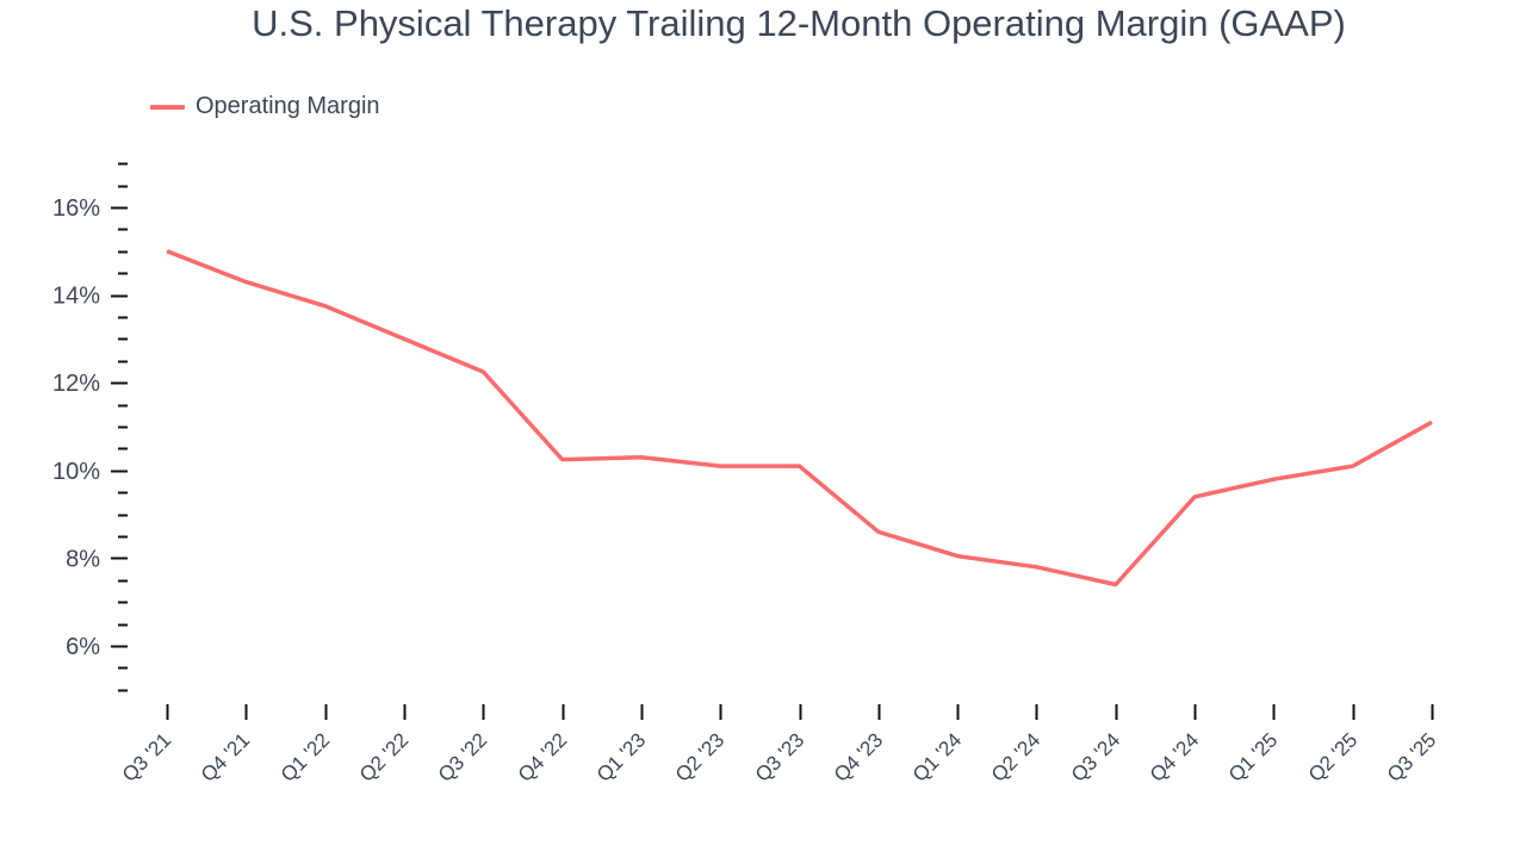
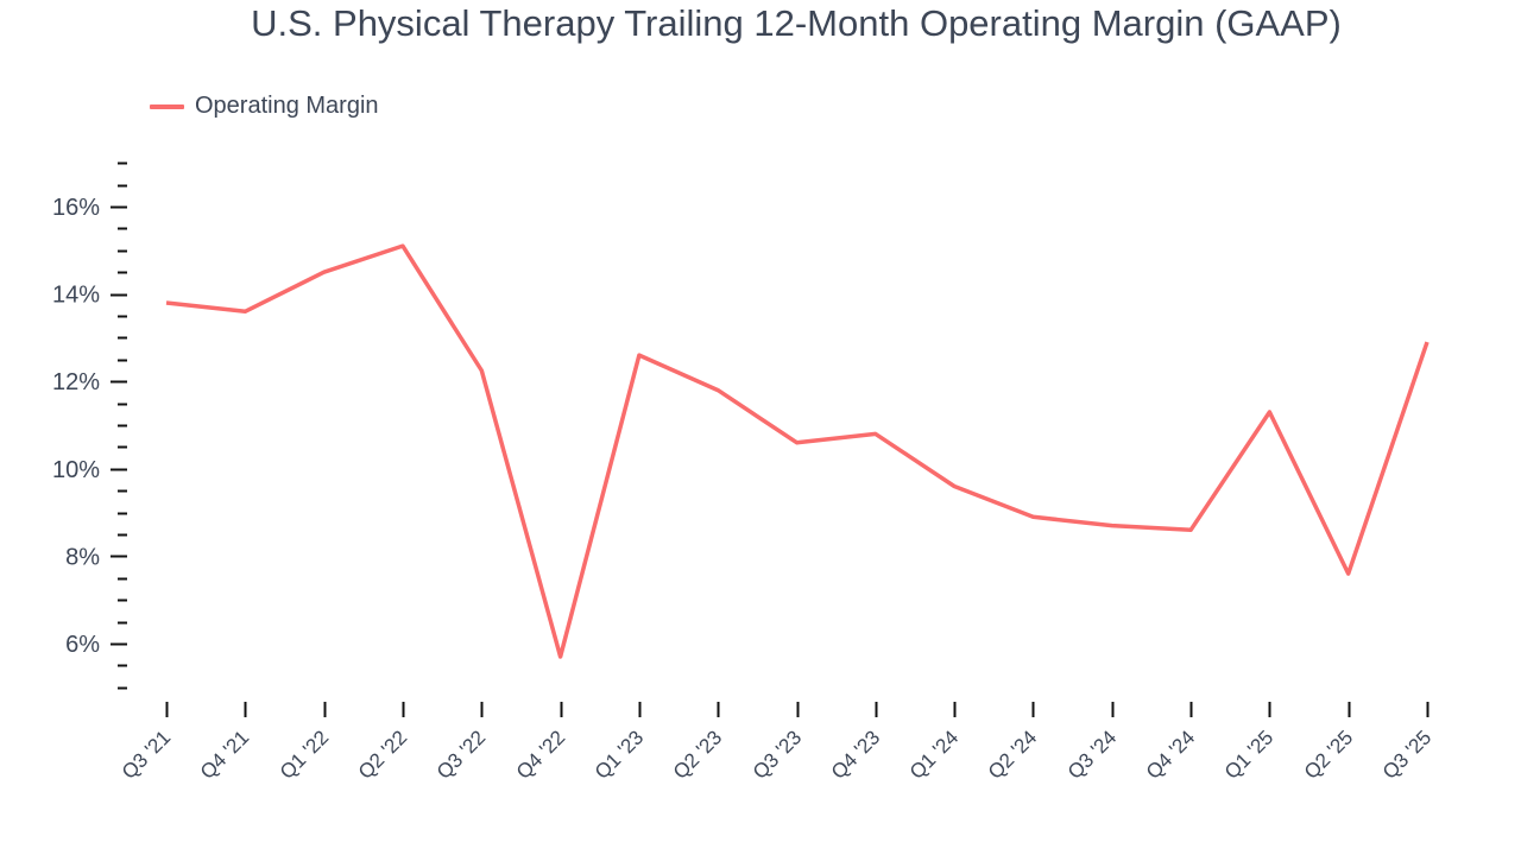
Q3 '21: 15.0% -> 13.8%
Q4 '21: 14.3% -> 13.6%
Q1 '22: 13.8% -> 14.5%
Q2 '22: 13.0% -> 15.1%
Q4 '22: 10.2% -> 5.7%
Q1 '23: 10.3% -> 12.6%
Q2 '23: 10.1% -> 11.8%
Q3 '23: 10.1% -> 10.6%
Q4 '23: 8.6% -> 10.8%
Q1 '24: 8.1% -> 9.6%
Q2 '24: 7.8% -> 8.9%
Q3 '24: 7.4% -> 8.7%
Q4 '24: 9.4% -> 8.6%
Q1 '25: 9.8% -> 11.3%
Q2 '25: 10.1% -> 7.6%
Q3 '25: 11.1% -> 12.9%
